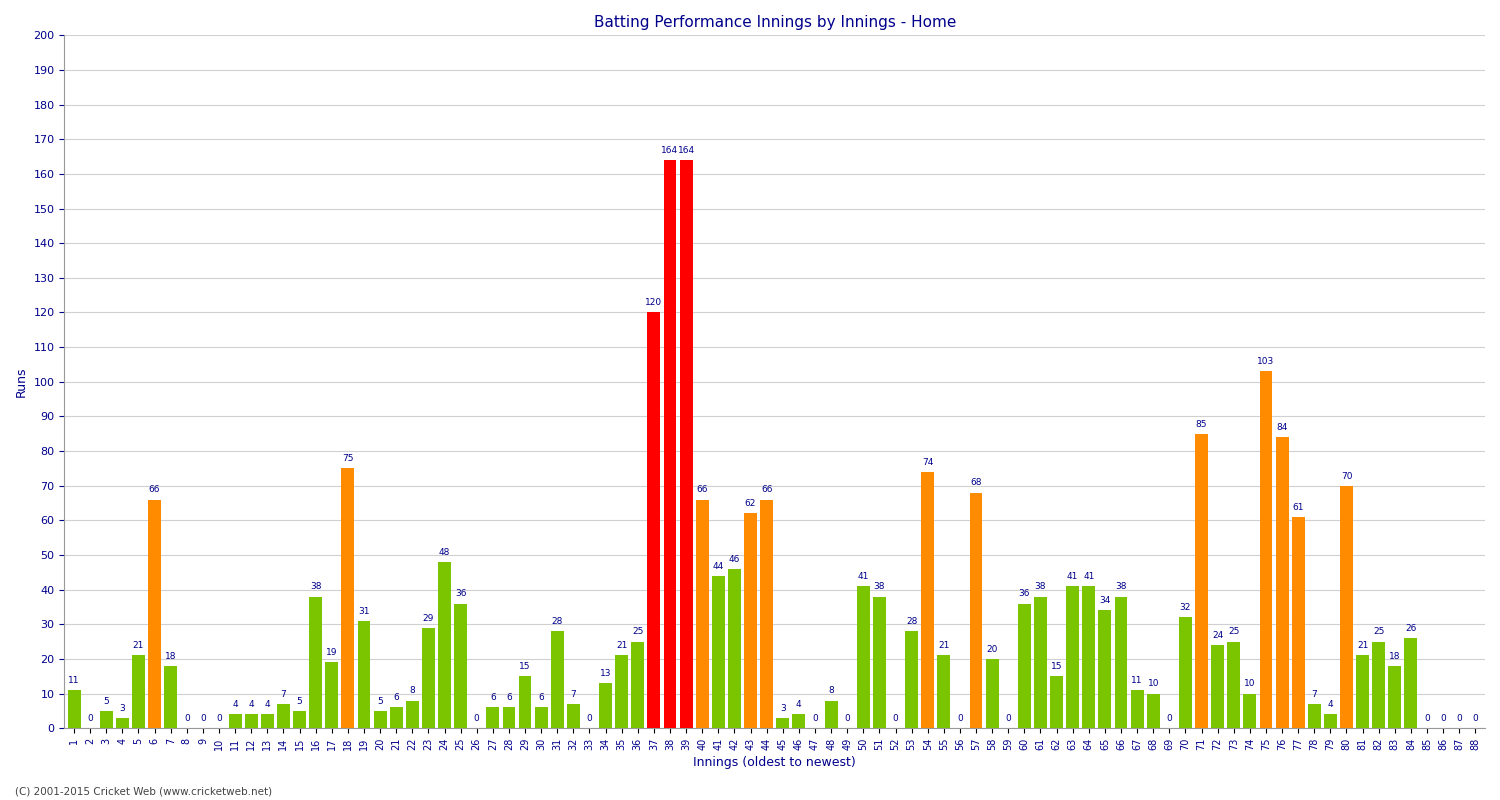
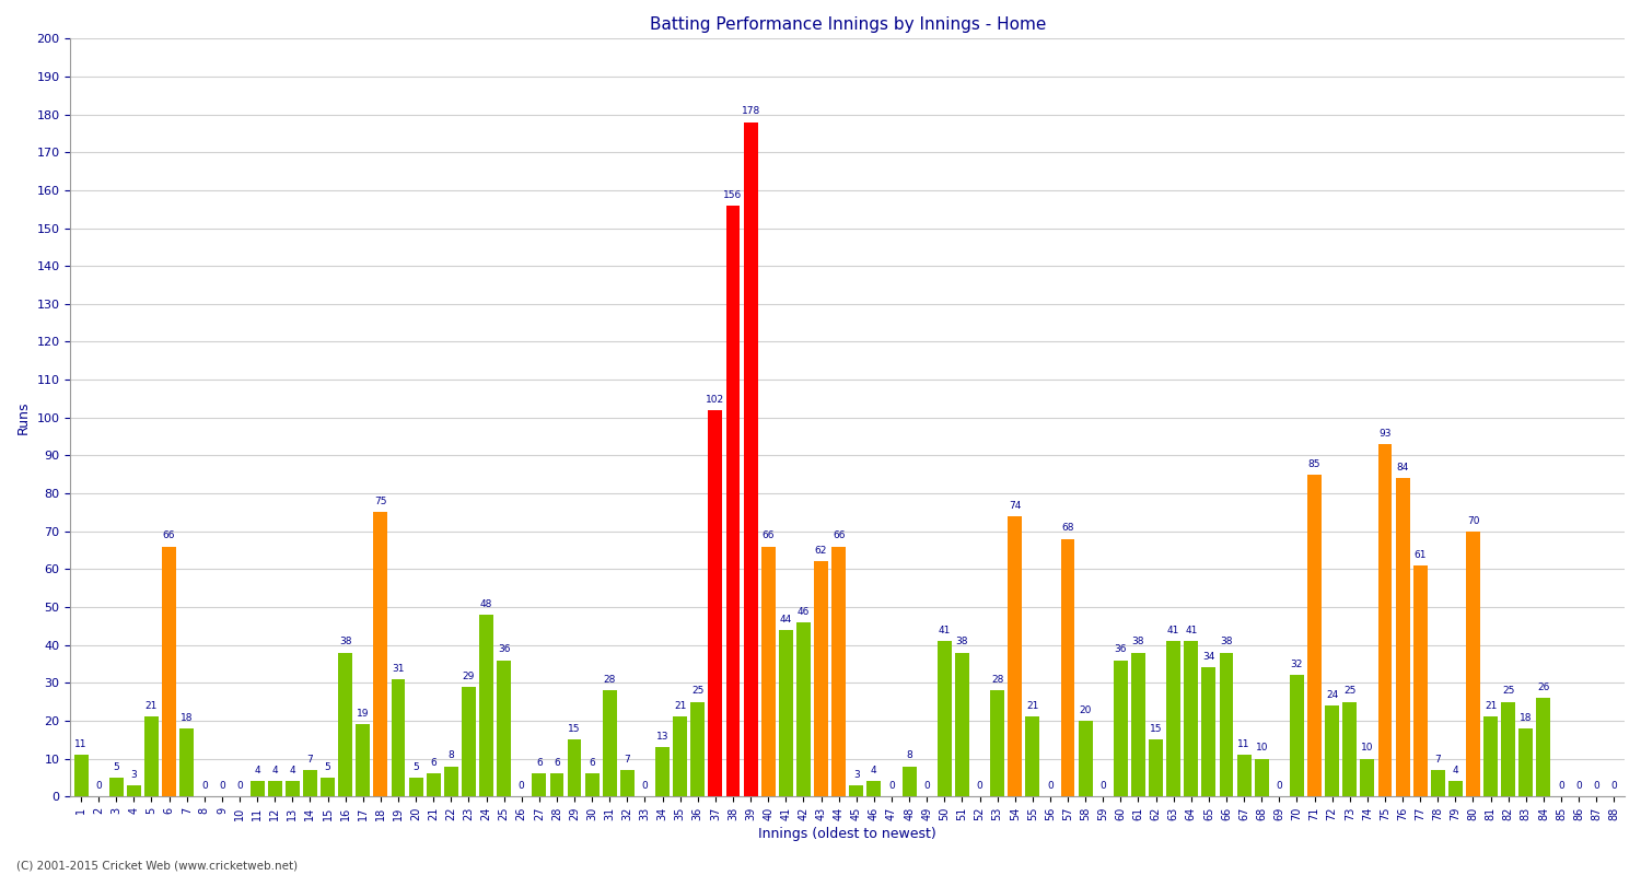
37: 120 -> 102
38: 164 -> 156
39: 164 -> 178
75: 103 -> 93
